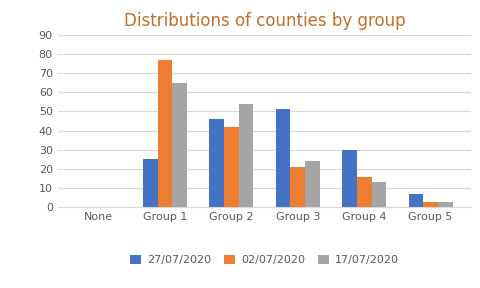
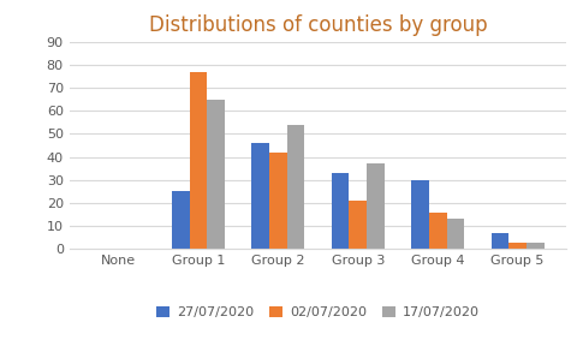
27/07/2020/Group 3: 51 -> 33
17/07/2020/Group 3: 24 -> 37
